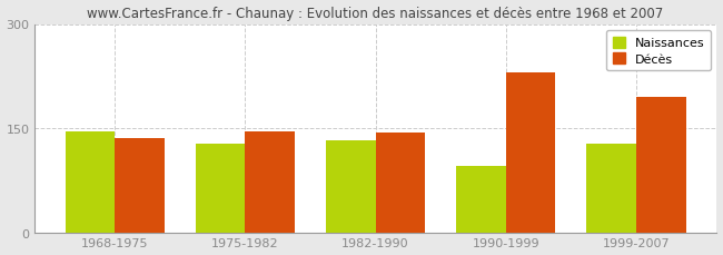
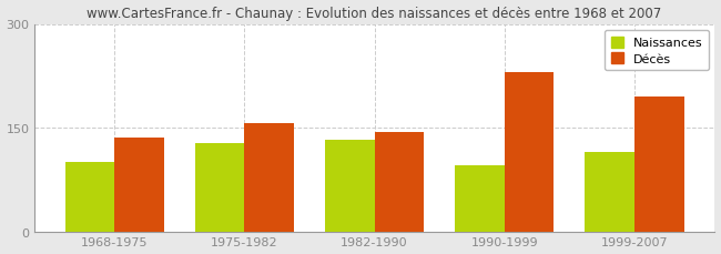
Naissances/1968-1975: 146 -> 100
Décès/1975-1982: 145 -> 156
Naissances/1999-2007: 127 -> 114
